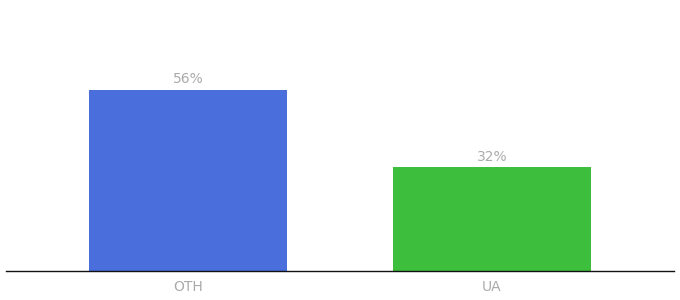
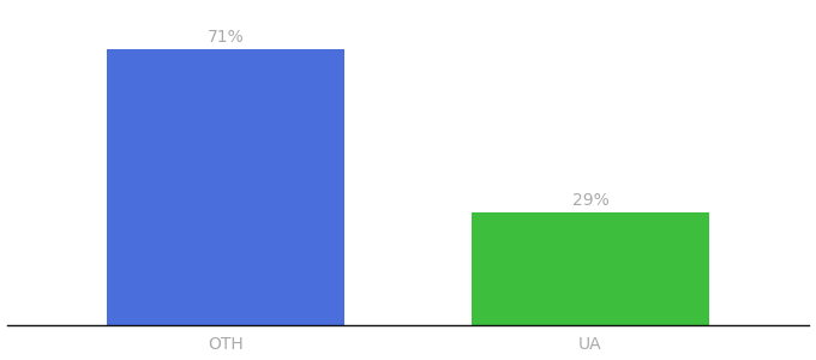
OTH: 56% -> 71%
UA: 32% -> 29%
